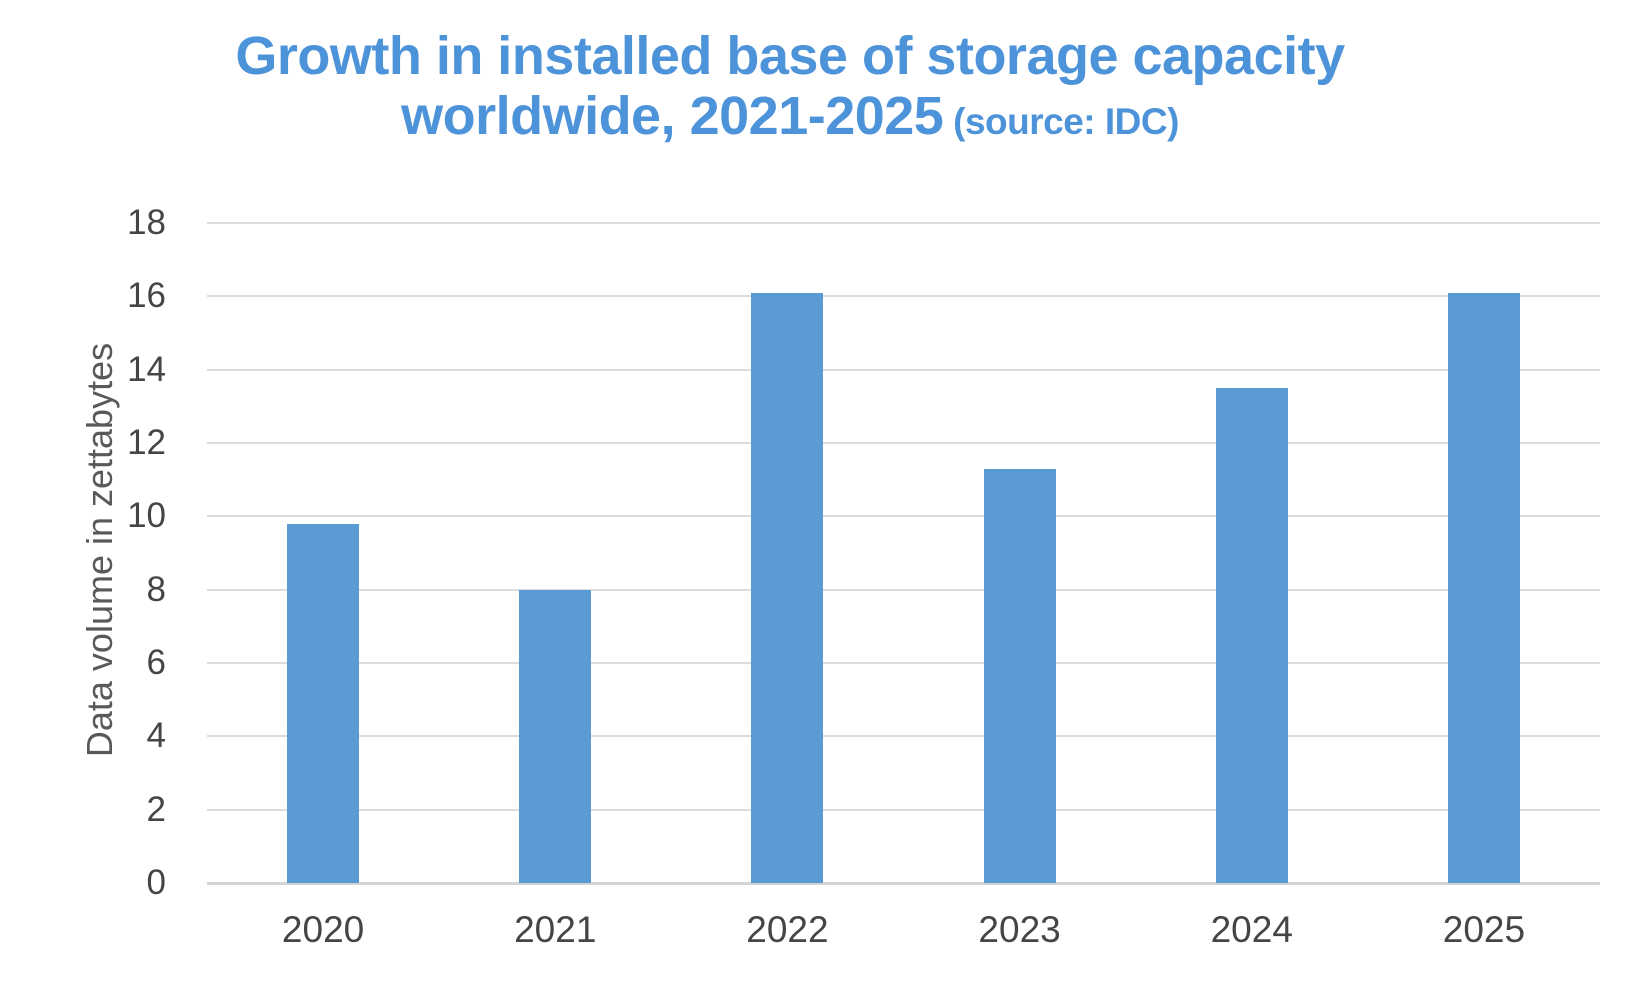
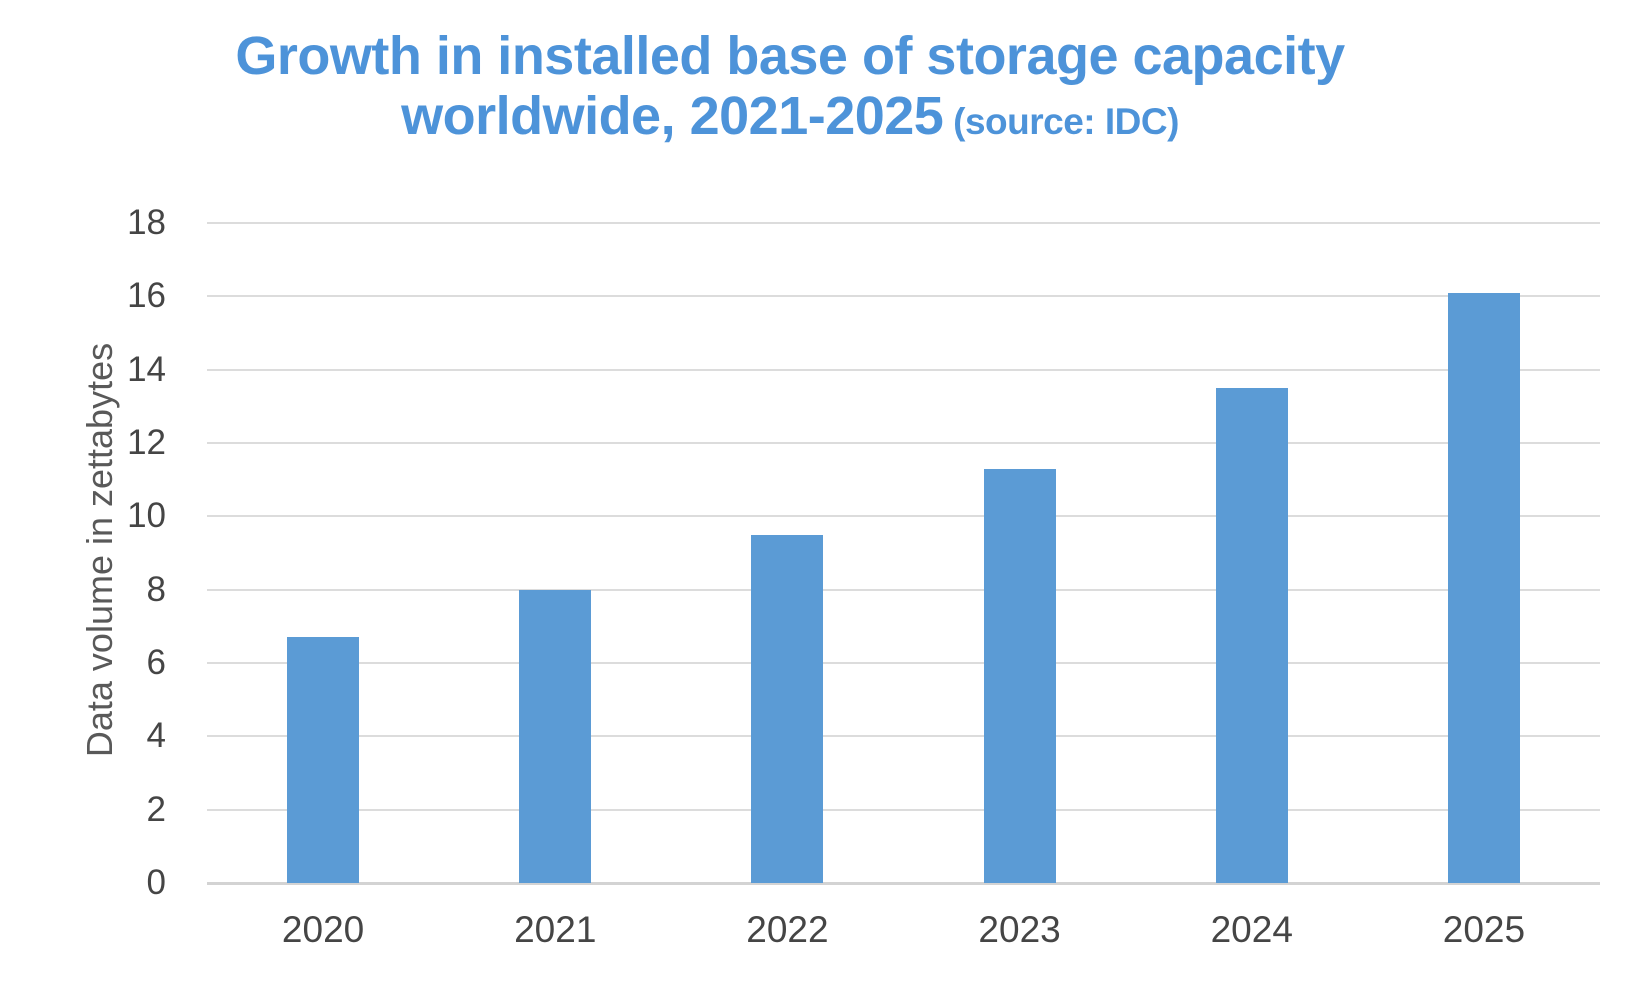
2020: 9.8 -> 6.7
2022: 16.1 -> 9.5
